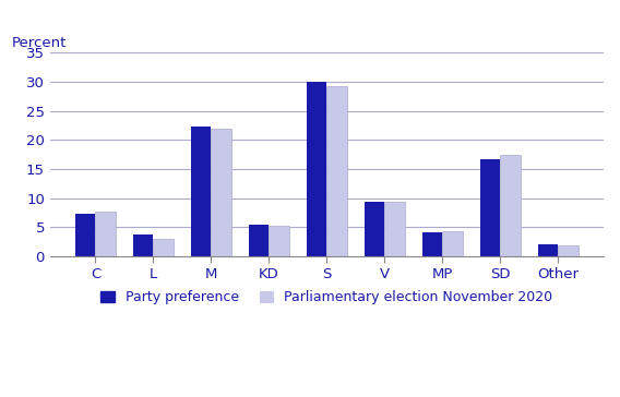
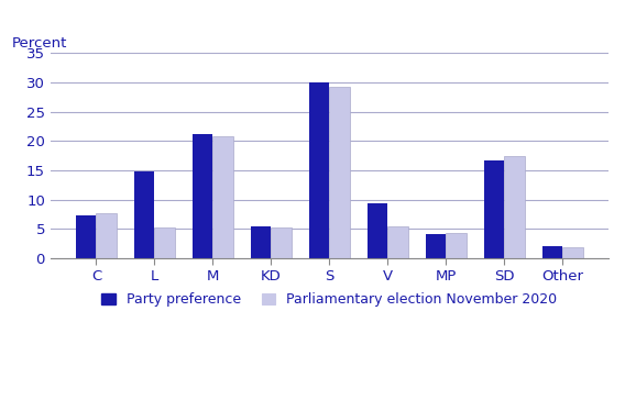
Party preference/L: 3.8 -> 14.8
Parliamentary election November 2020/L: 3.0 -> 5.2
Party preference/M: 22.3 -> 21.2
Parliamentary election November 2020/M: 22.0 -> 20.8
Parliamentary election November 2020/V: 9.4 -> 5.4
